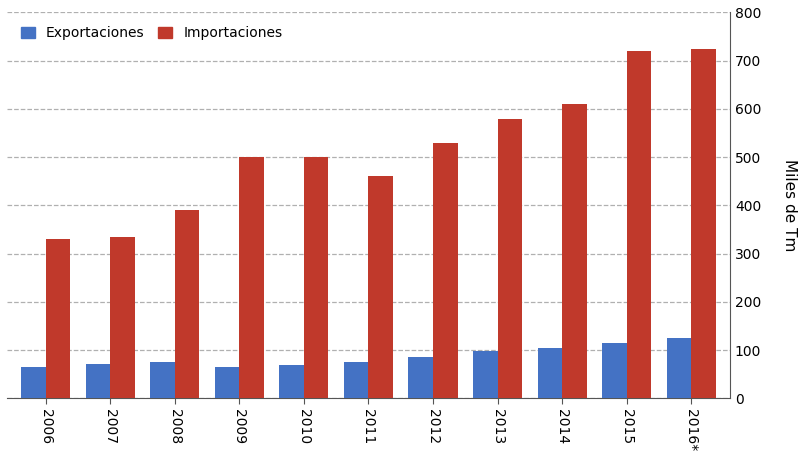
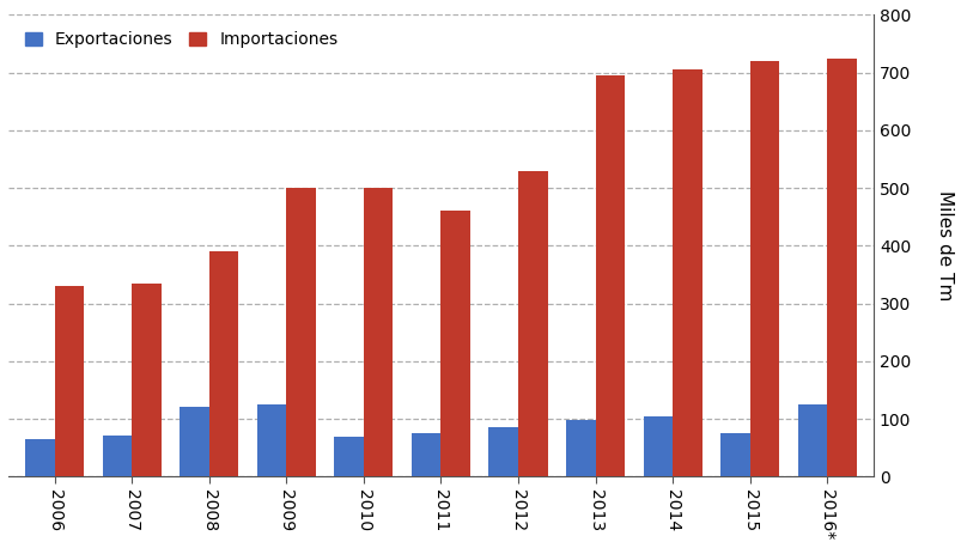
Exportaciones/2008: 75 -> 120
Exportaciones/2009: 65 -> 125
Importaciones/2013: 580 -> 695
Importaciones/2014: 610 -> 705
Exportaciones/2015: 115 -> 75
